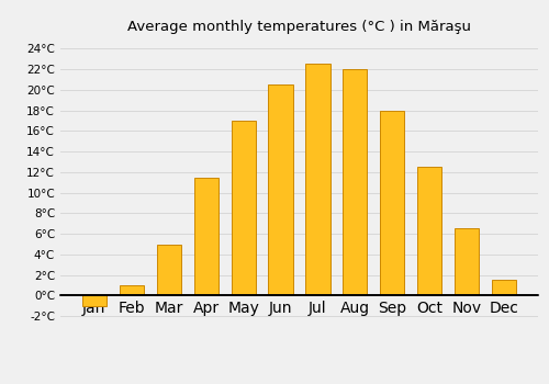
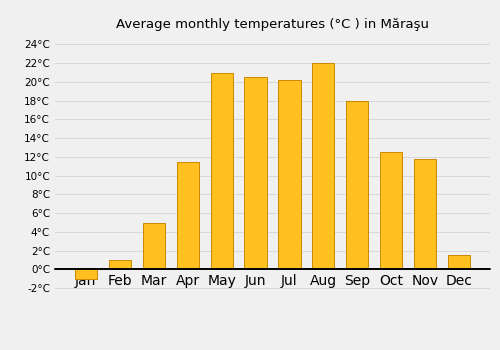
May: 17.0°C -> 21.0°C
Jul: 22.5°C -> 20.2°C
Nov: 6.5°C -> 11.8°C
